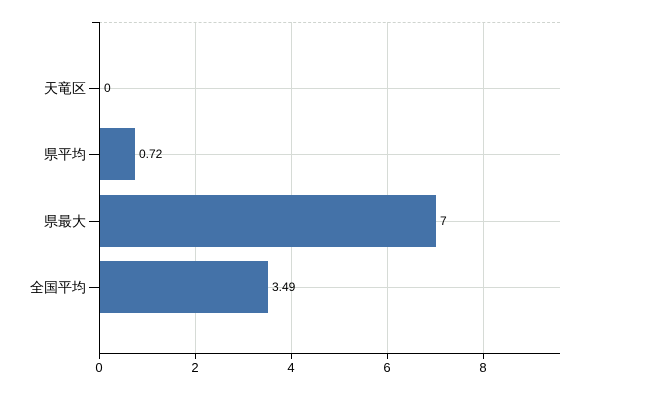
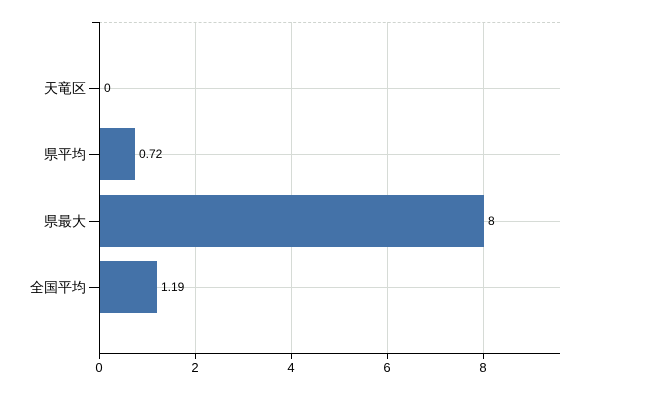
県最大: 7 -> 8
全国平均: 3.49 -> 1.19
